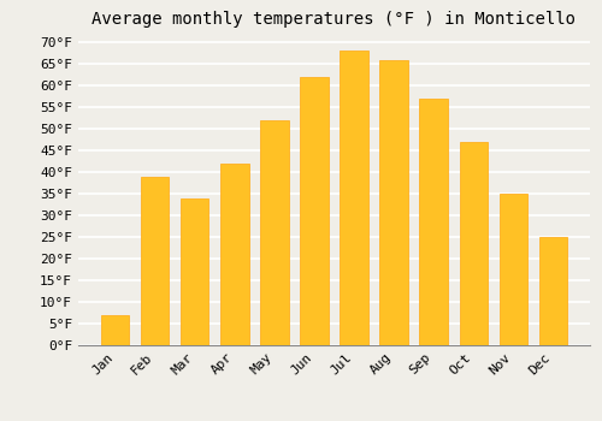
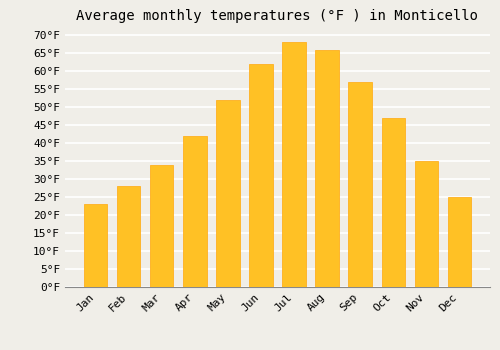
Jan: 7°F -> 23°F
Feb: 39°F -> 28°F
